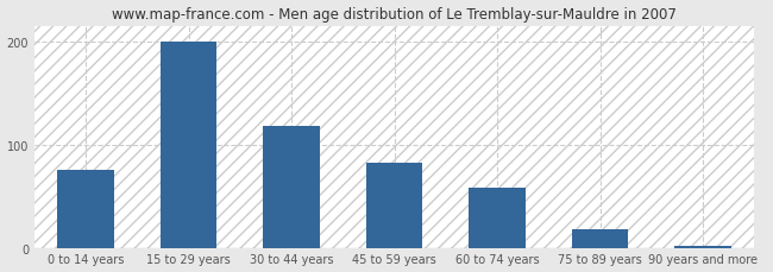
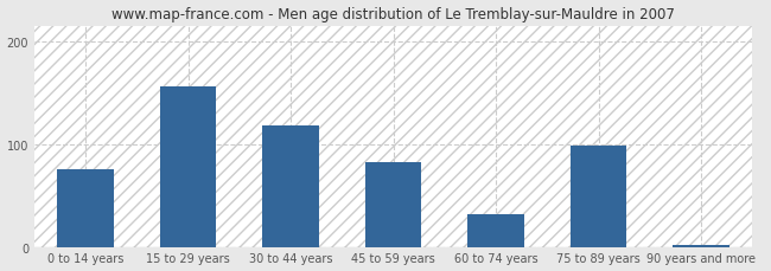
15 to 29 years: 200 -> 156
60 to 74 years: 58 -> 32
75 to 89 years: 18 -> 98
